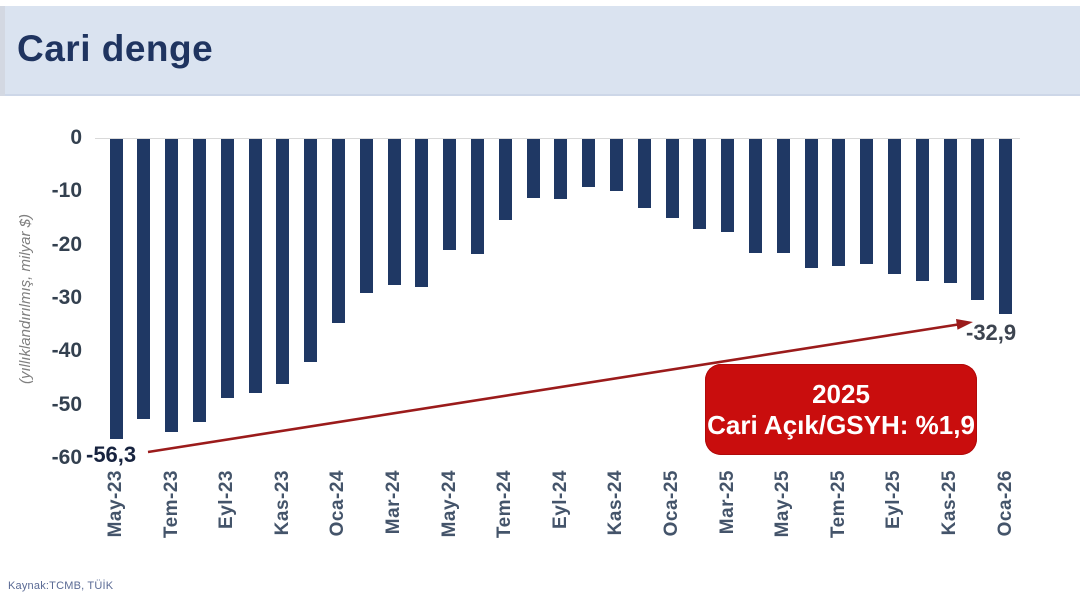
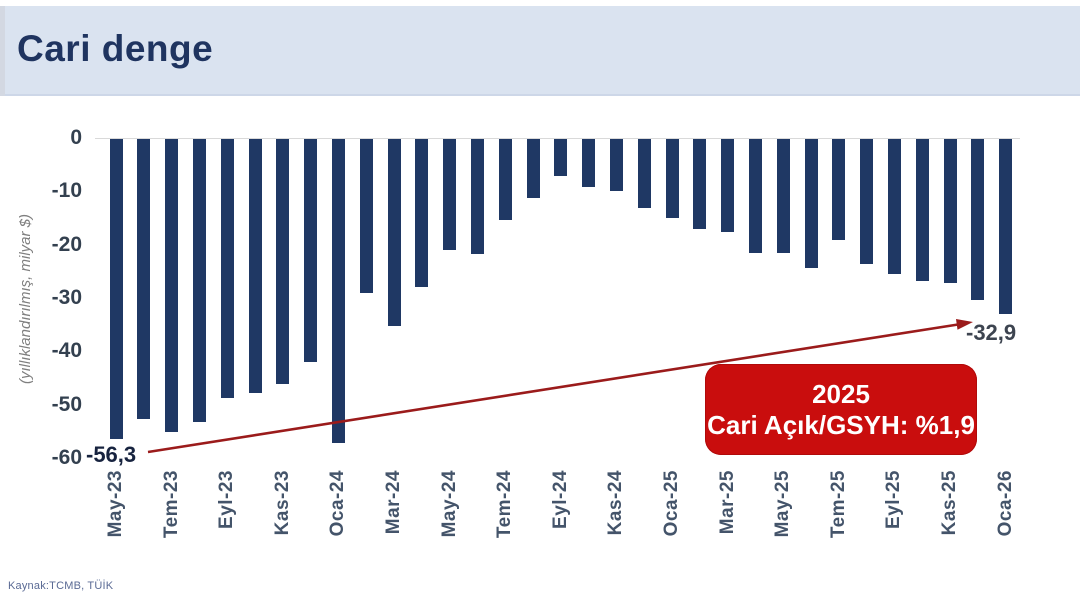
Oca-24: -34 -> -57
Mar-24: -27 -> -35
Eyl-24: -11 -> -7
Tem-25: -24 -> -19
